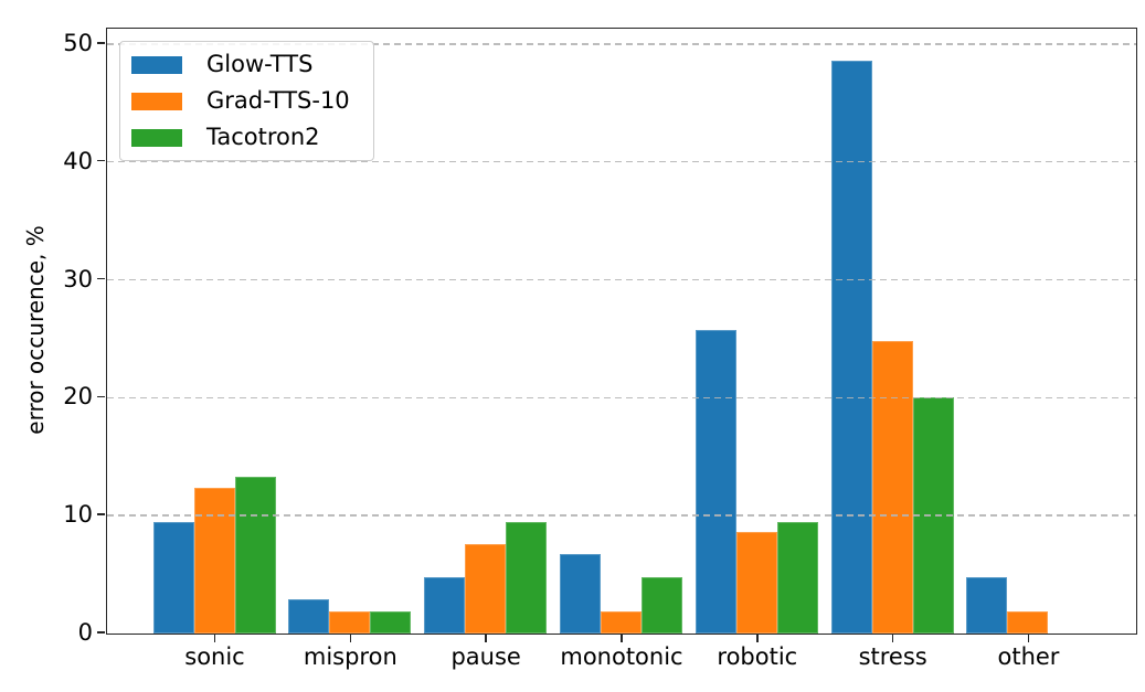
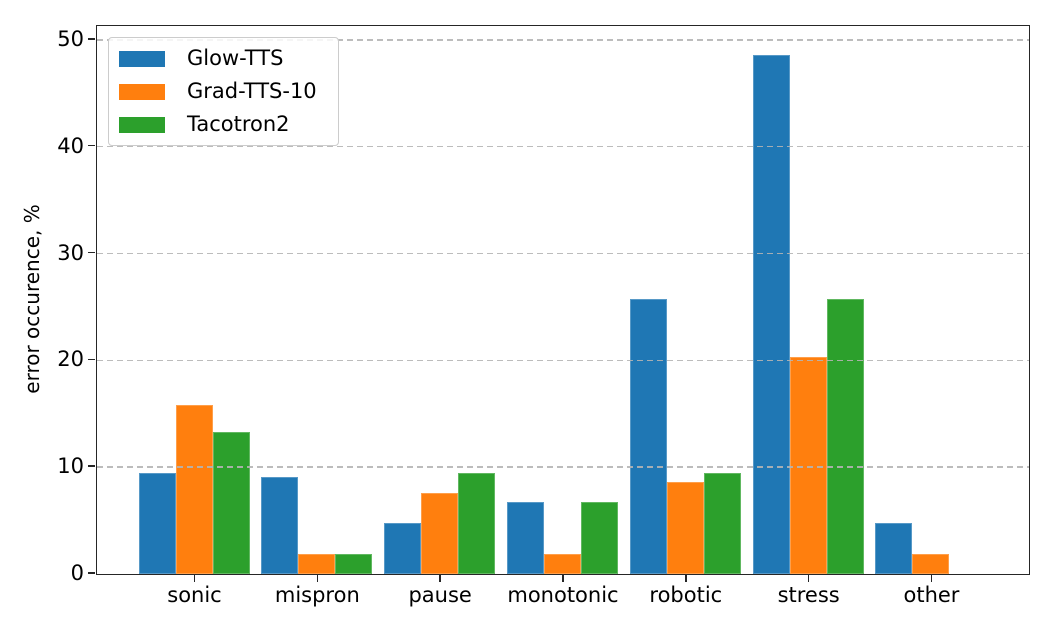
Grad-TTS-10/sonic: 12.4 -> 15.8
Glow-TTS/mispron: 2.9 -> 9.1
Tacotron2/monotonic: 4.8 -> 6.7
Grad-TTS-10/stress: 24.8 -> 20.3
Tacotron2/stress: 20.0 -> 25.7
